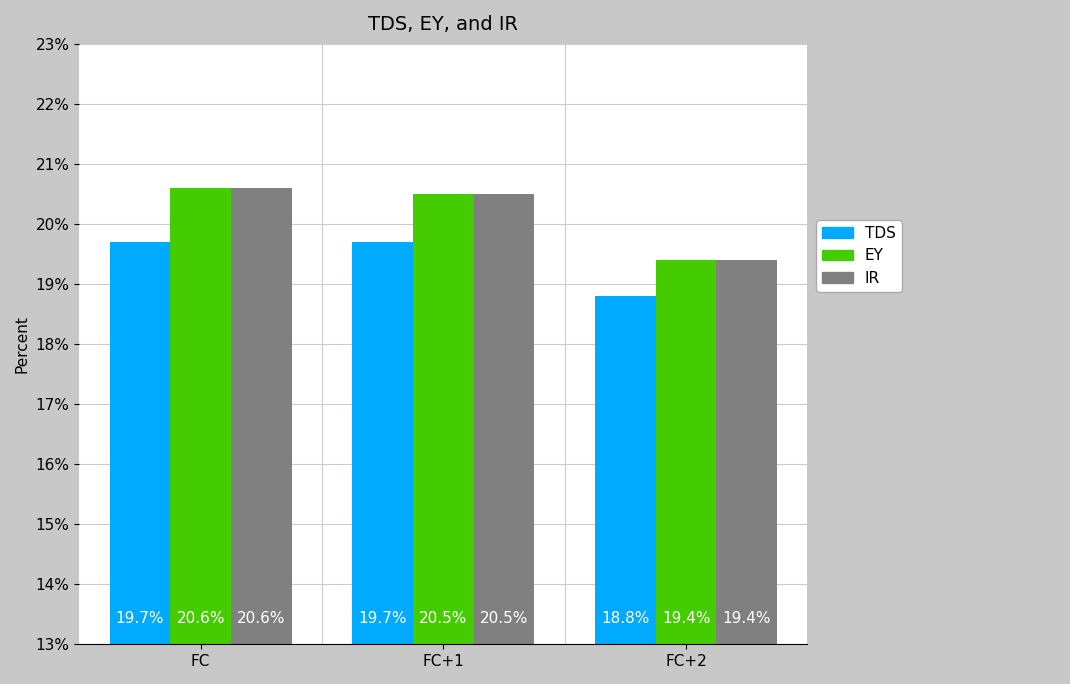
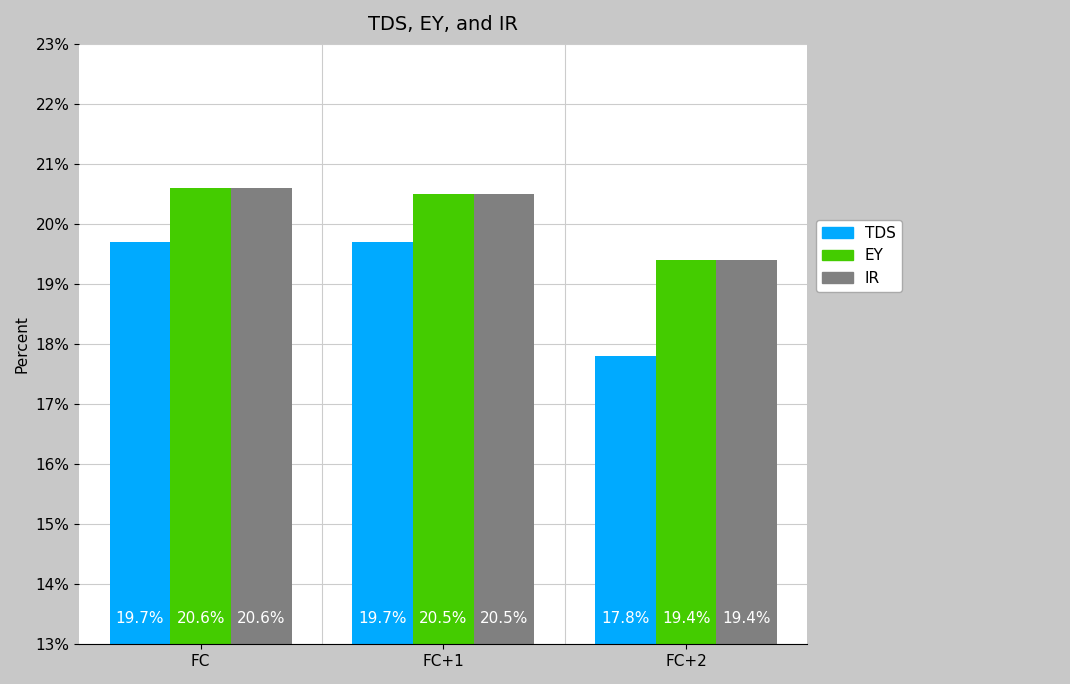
TDS/FC+2: 18.8% -> 17.8%
